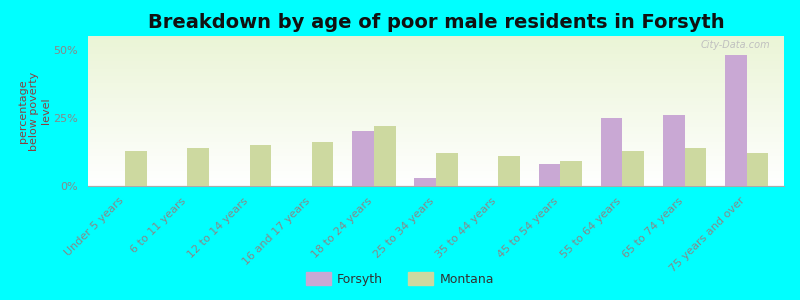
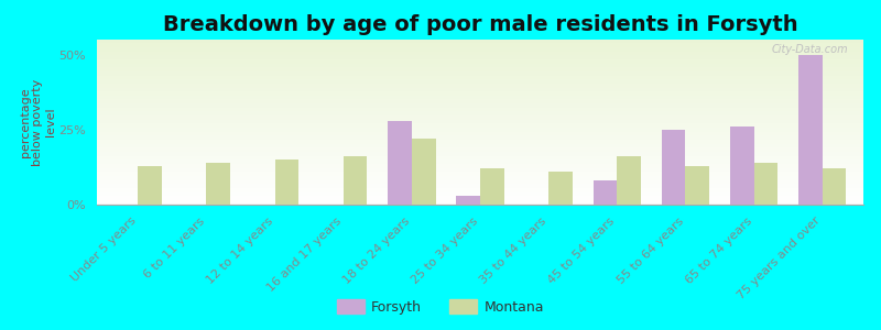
Forsyth/18 to 24 years: 20% -> 28%
Montana/45 to 54 years: 9% -> 16%
Forsyth/75 years and over: 48% -> 50%
